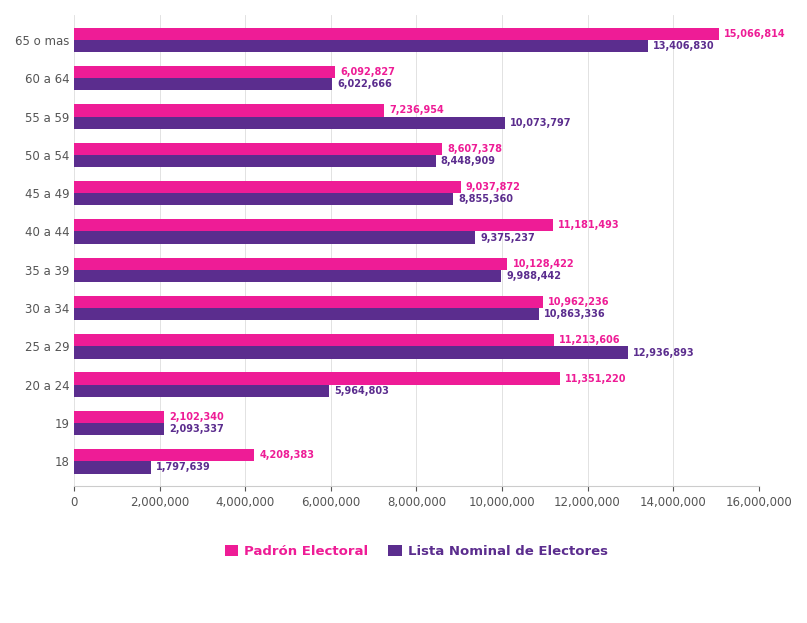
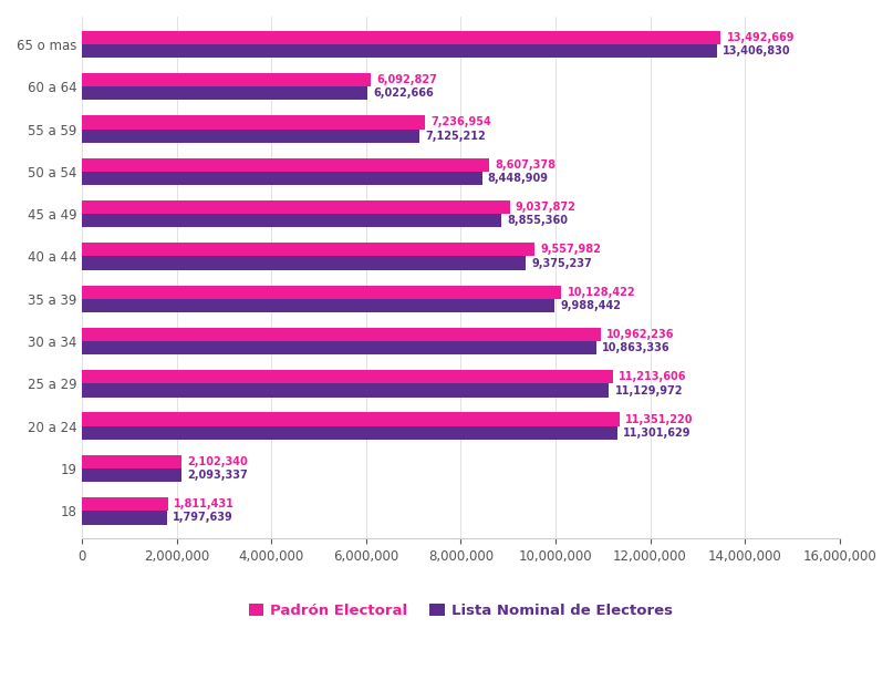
Padrón Electoral/65 o mas: 15,066,814 -> 13,492,669
Lista Nominal de Electores/55 a 59: 10,073,797 -> 7,125,212
Padrón Electoral/40 a 44: 11,181,493 -> 9,557,982
Lista Nominal de Electores/25 a 29: 12,936,893 -> 11,129,972
Lista Nominal de Electores/20 a 24: 5,964,803 -> 11,301,629
Padrón Electoral/18: 4,208,383 -> 1,811,431
